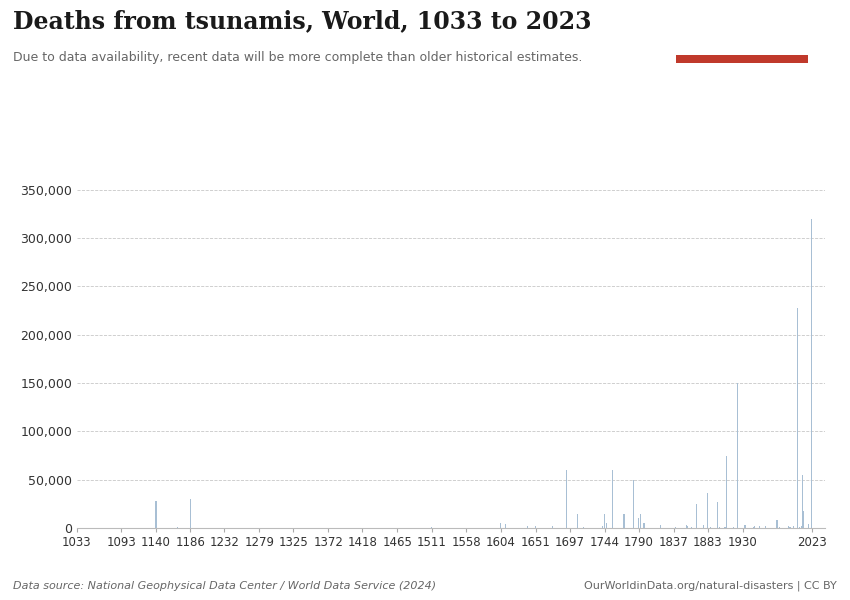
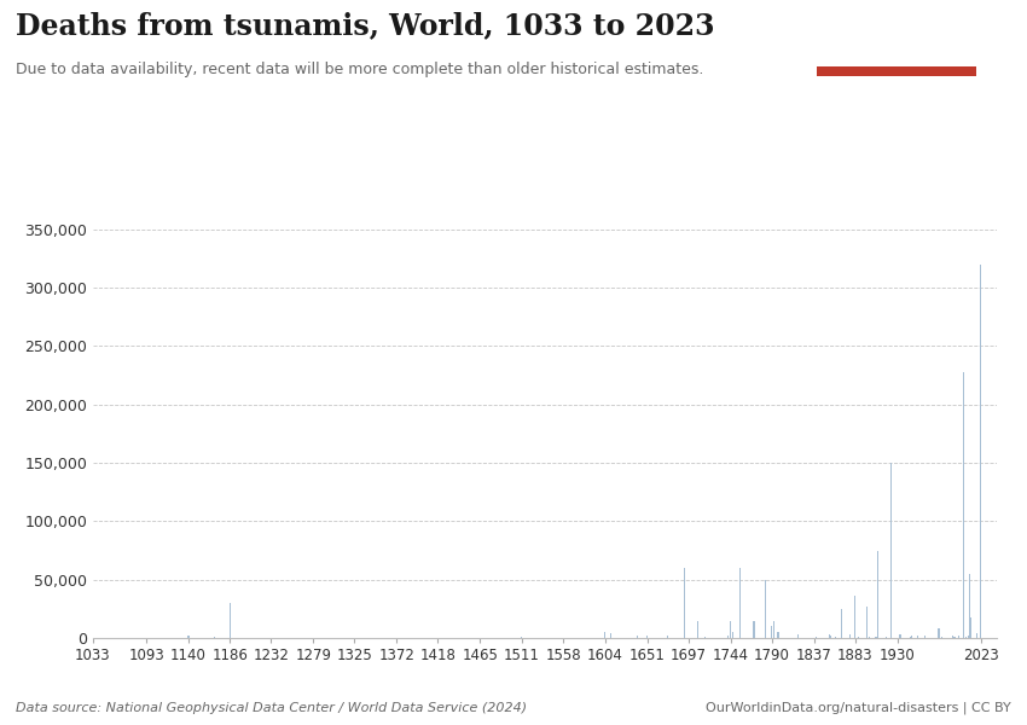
1140: 28,000 -> 2,000
